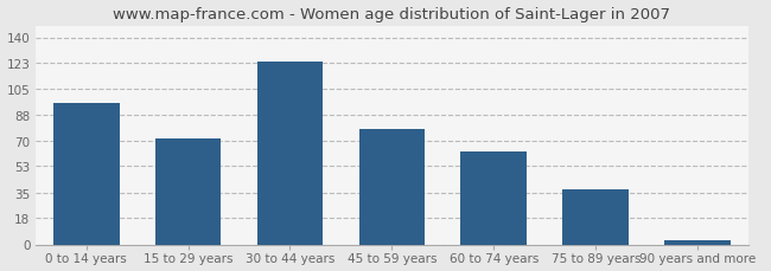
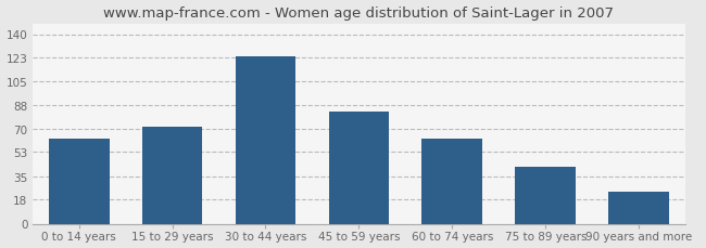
0 to 14 years: 96 -> 63
45 to 59 years: 78 -> 83
75 to 89 years: 37 -> 42
90 years and more: 3 -> 24
